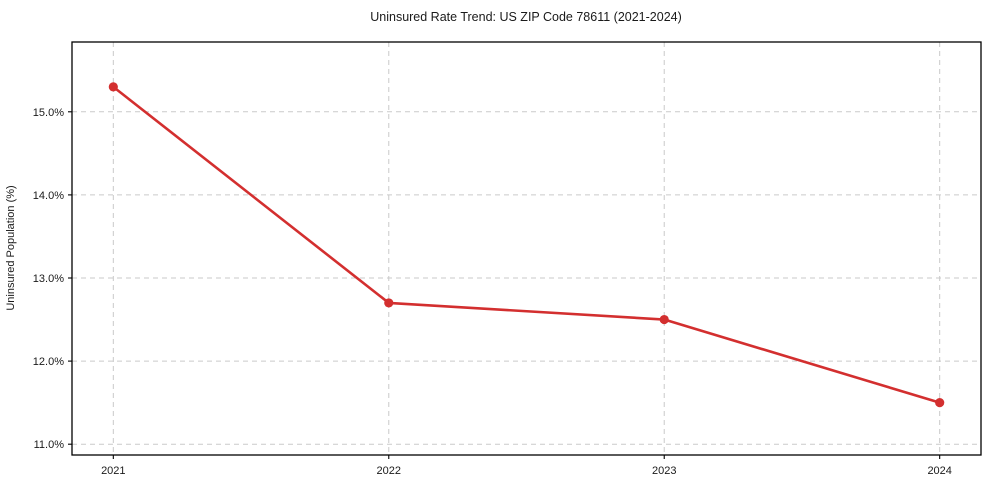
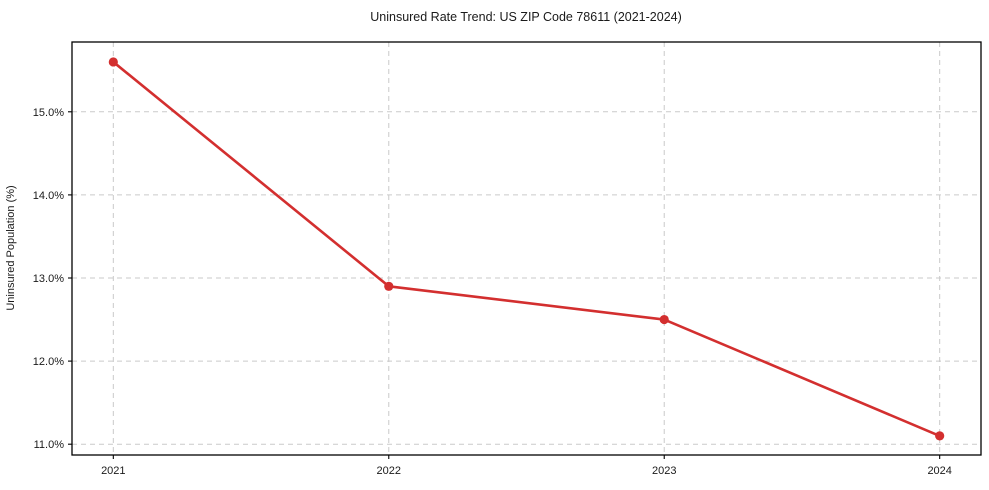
2021: 15.3% -> 15.6%
2022: 12.7% -> 12.9%
2024: 11.5% -> 11.1%
